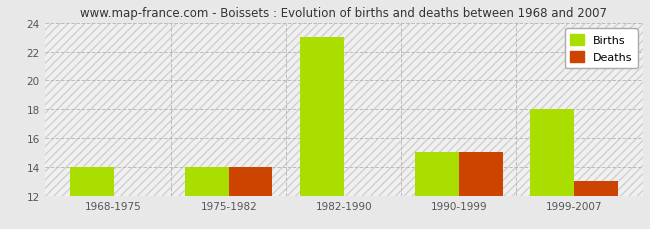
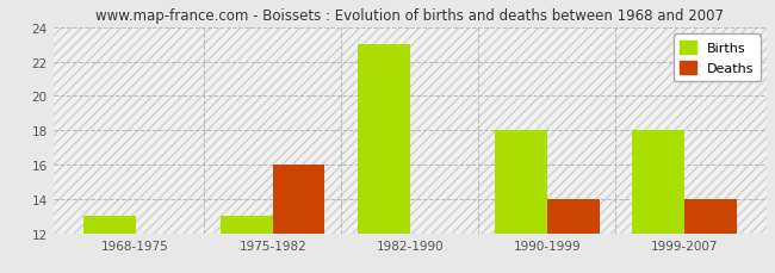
Births/1968-1975: 14 -> 13
Births/1975-1982: 14 -> 13
Deaths/1975-1982: 14 -> 16
Births/1990-1999: 15 -> 18
Deaths/1990-1999: 15 -> 14
Deaths/1999-2007: 13 -> 14
